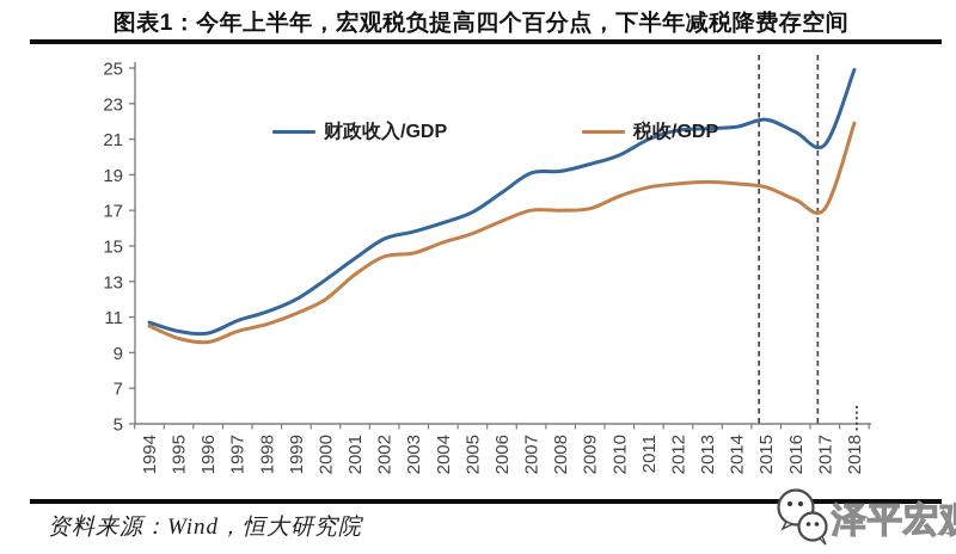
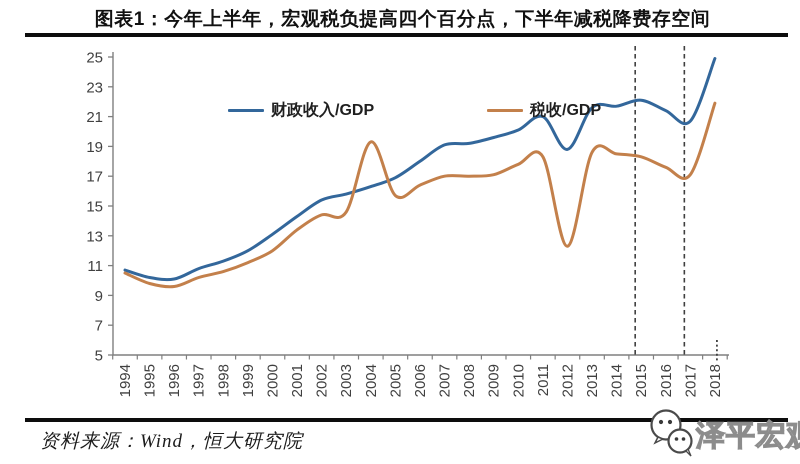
税收/GDP/2004: 15.2 -> 19.3
财政收入/GDP/2012: 21.5 -> 18.8
税收/GDP/2012: 18.5 -> 12.3
